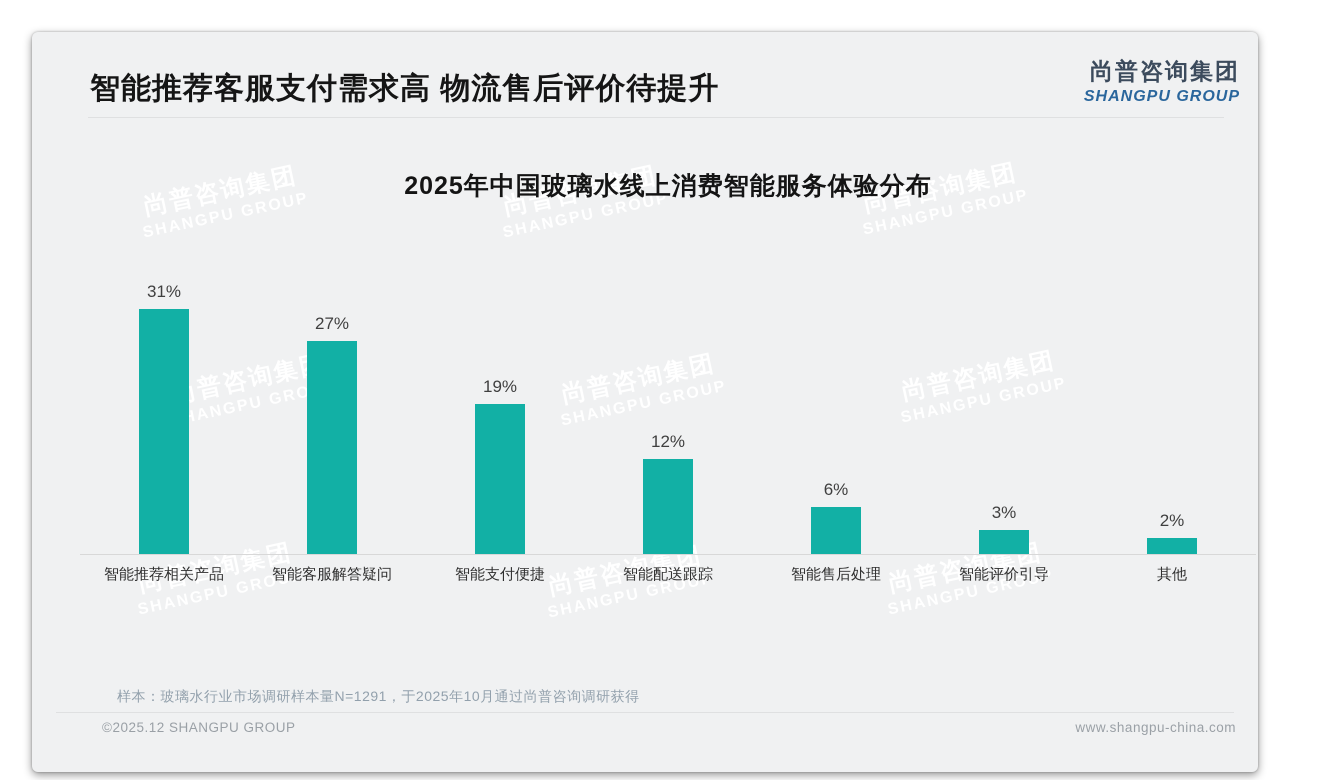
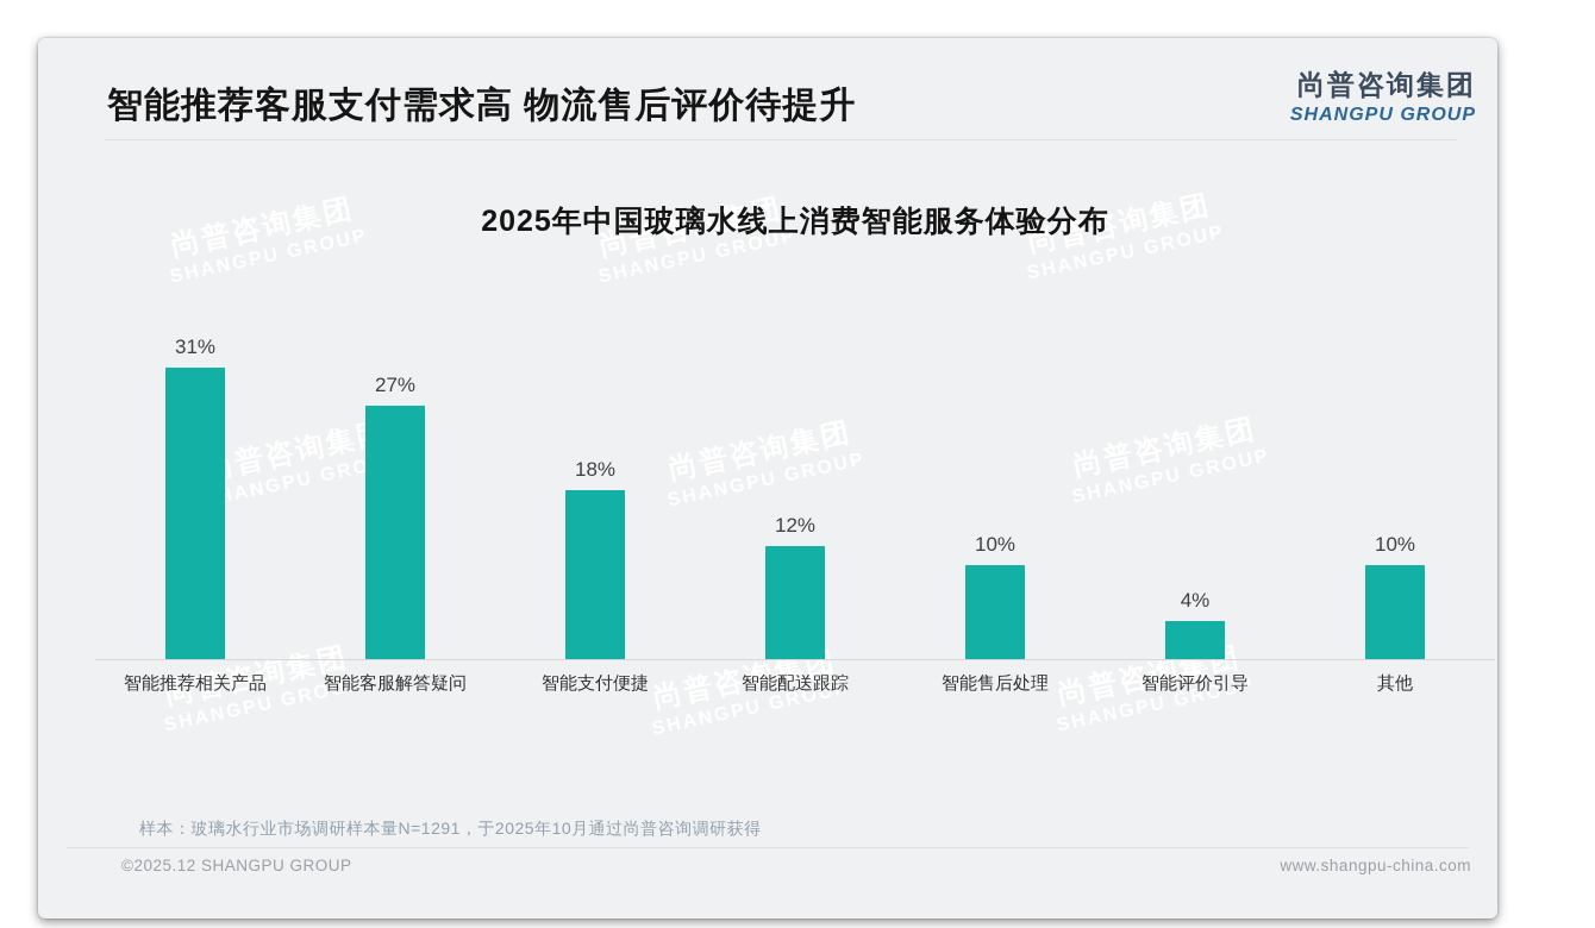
智能支付便捷: 19% -> 18%
智能售后处理: 6% -> 10%
智能评价引导: 3% -> 4%
其他: 2% -> 10%
